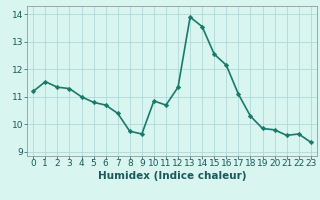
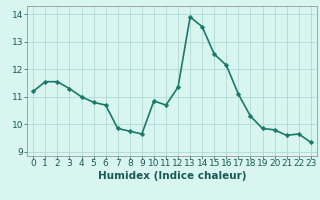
2: 11.35 -> 11.55
7: 10.40 -> 9.85
